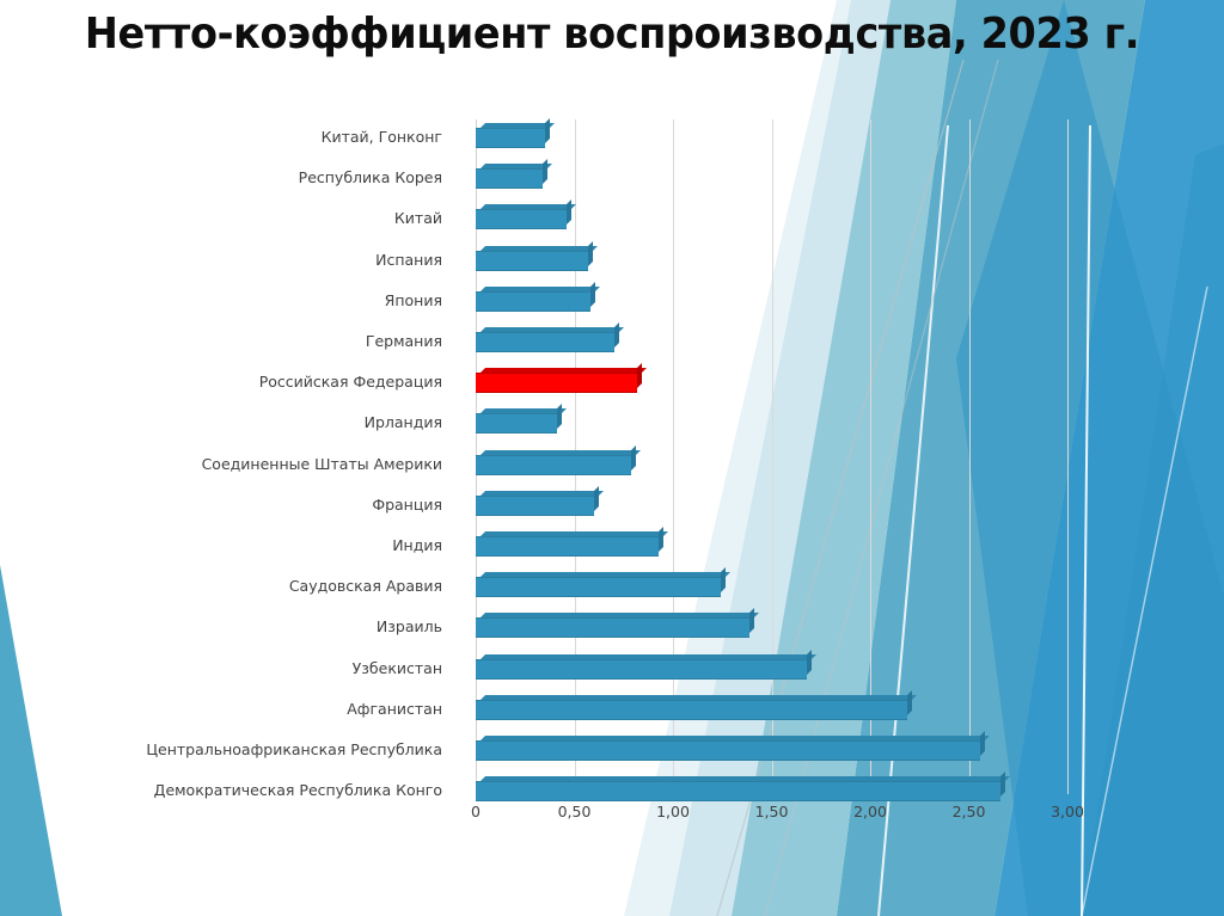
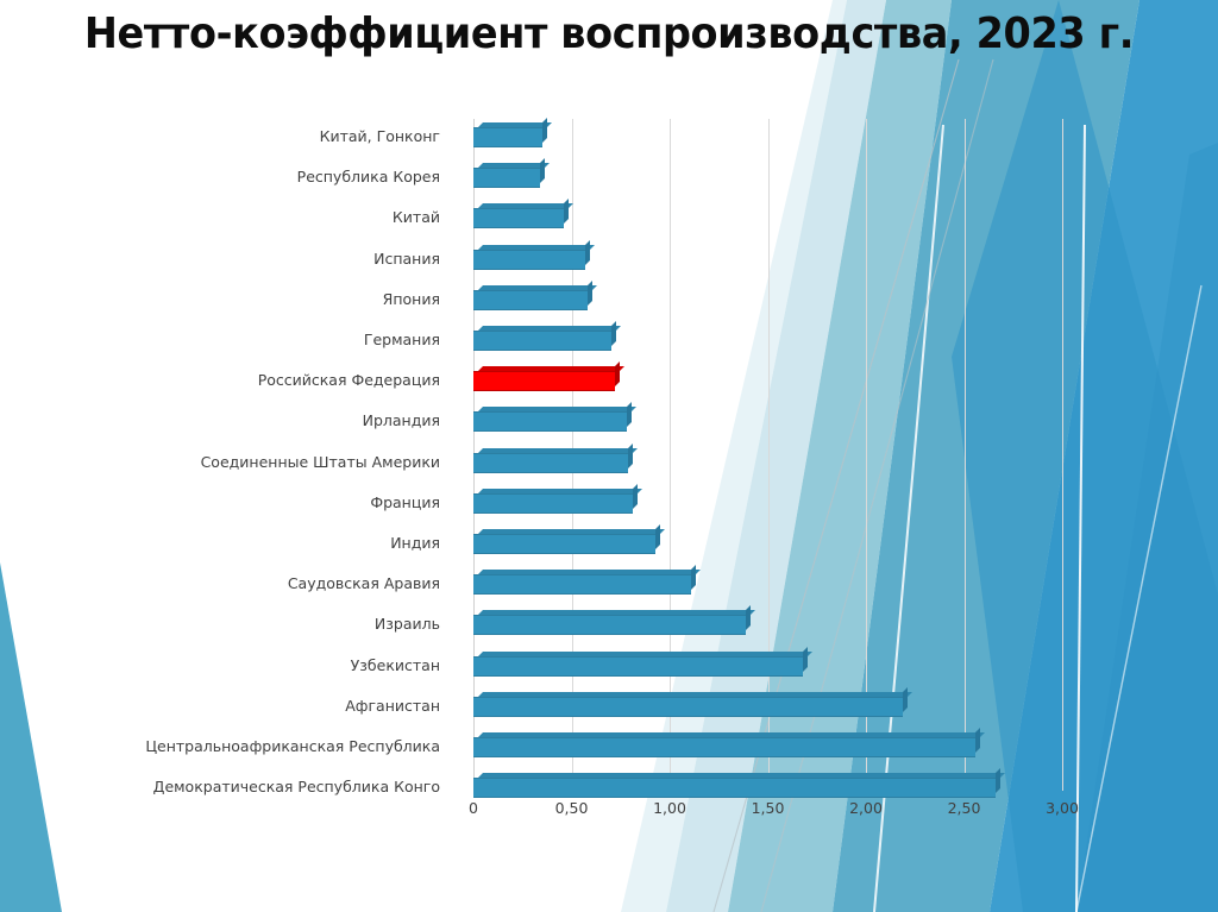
Российская Федерация: 0,82 -> 0,72
Ирландия: 0,41 -> 0,78
Франция: 0,60 -> 0,81
Саудовская Аравия: 1,24 -> 1,11
